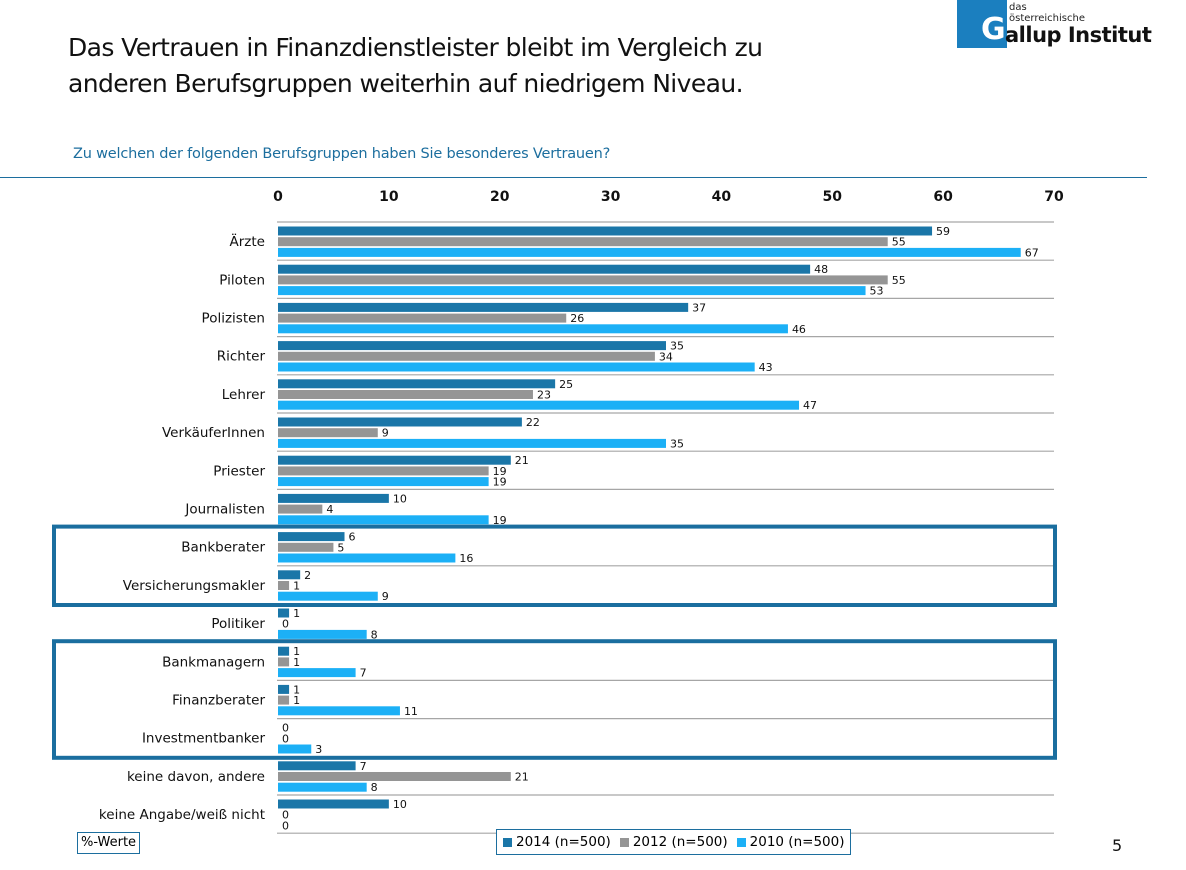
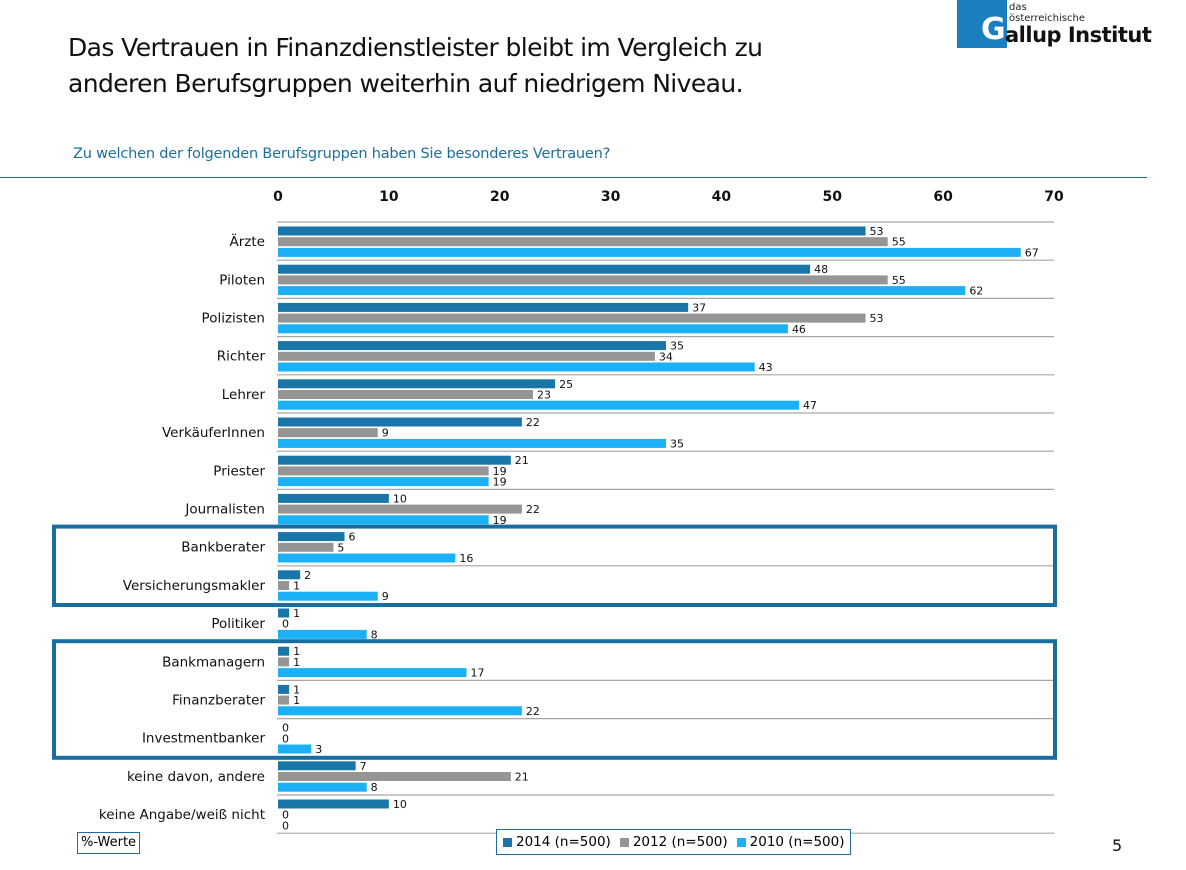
2014 (n=500)/Ärzte: 59 -> 53
2010 (n=500)/Piloten: 53 -> 62
2012 (n=500)/Polizisten: 26 -> 53
2012 (n=500)/Journalisten: 4 -> 22
2010 (n=500)/Bankmanagern: 7 -> 17
2010 (n=500)/Finanzberater: 11 -> 22
